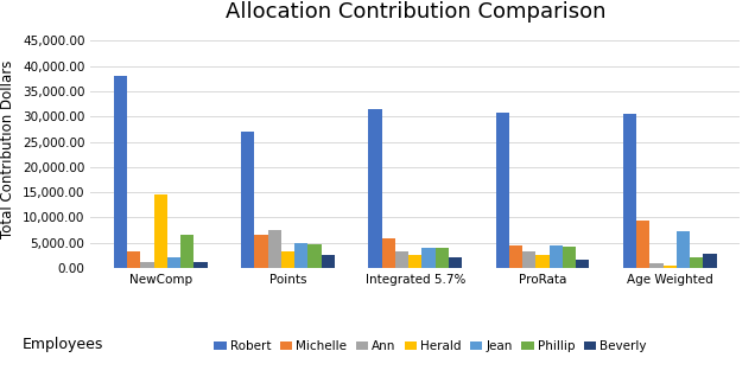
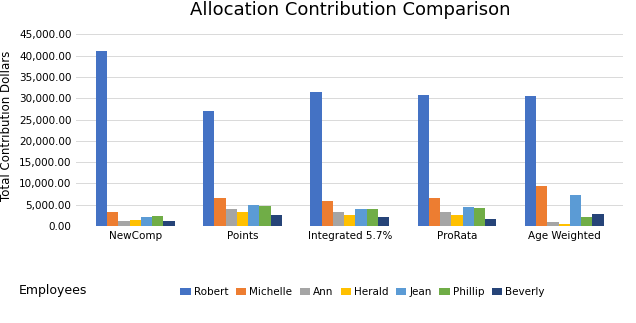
Robert/NewComp: 38,000 -> 41,000
Herald/NewComp: 14,500 -> 1,400
Phillip/NewComp: 6,500 -> 2,300
Ann/Points: 7,500 -> 4,000
Michelle/ProRata: 4,500 -> 6,500
